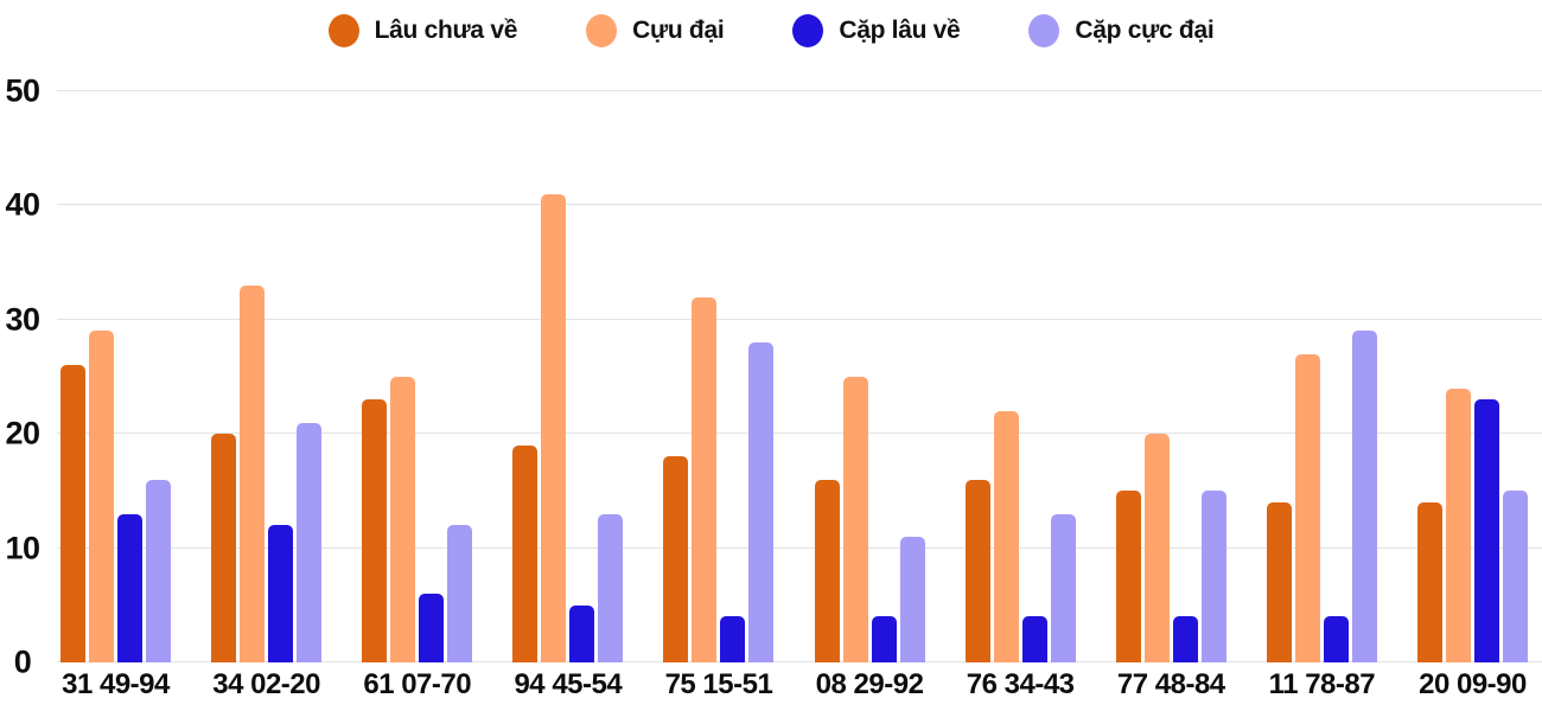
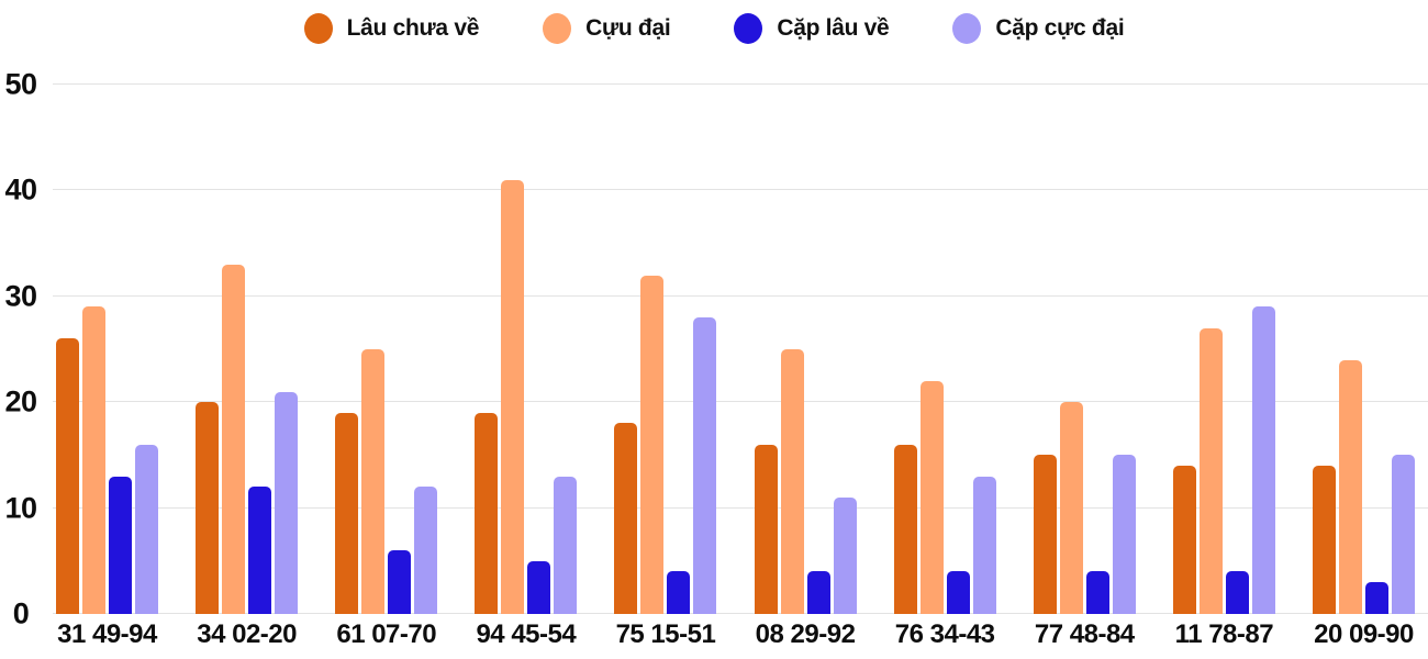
Lâu chưa về/61 07-70: 23 -> 19
Cặp lâu về/20 09-90: 23 -> 3
